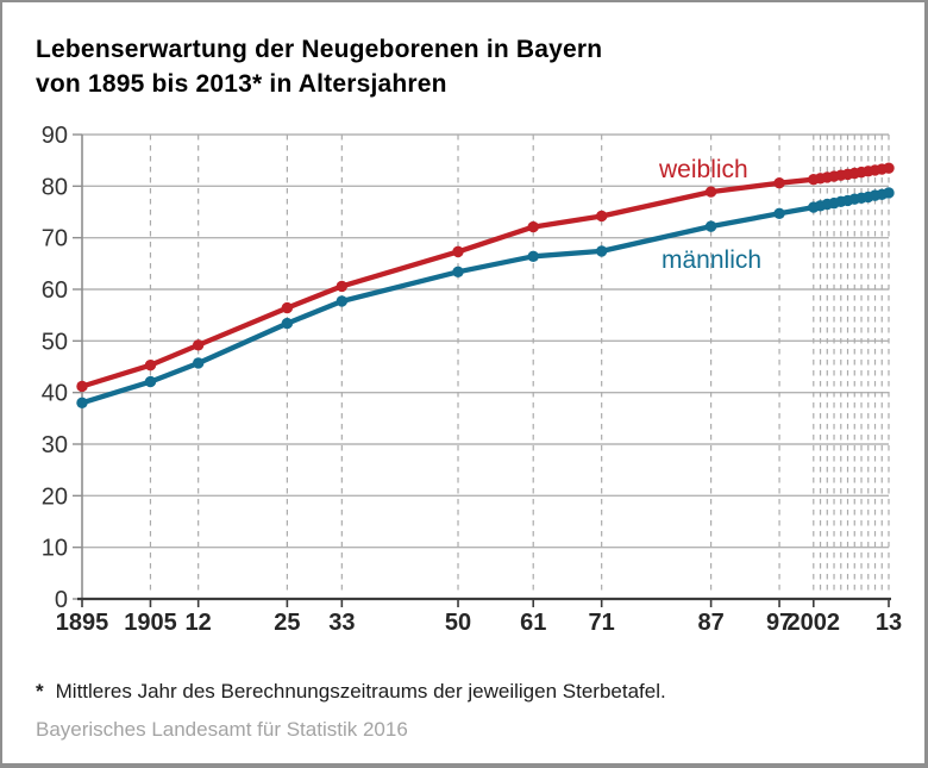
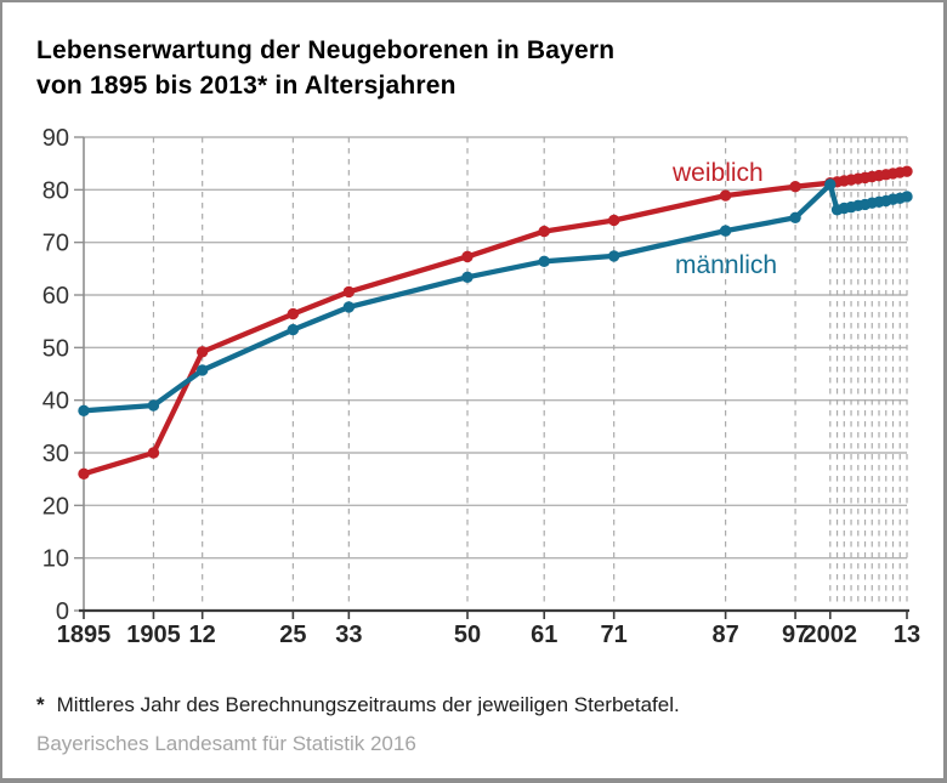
weiblich/1895: 41 -> 26
weiblich/1905: 45 -> 30
männlich/1905: 42 -> 39
männlich/2002: 76 -> 81
